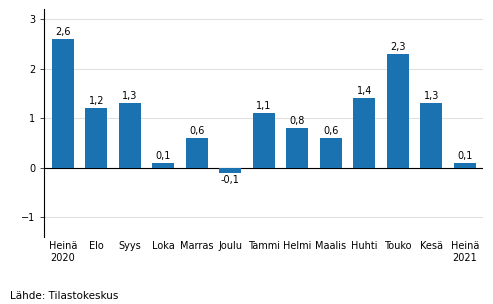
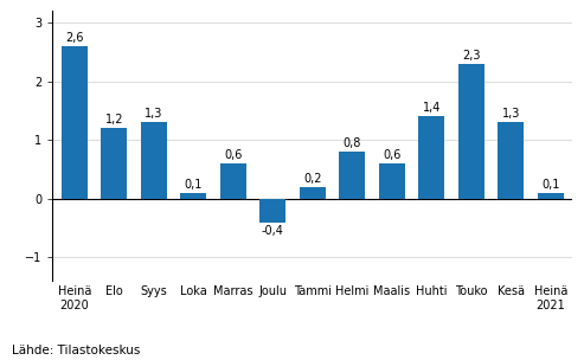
Joulu: -0,1 -> -0,4
Tammi: 1,1 -> 0,2
